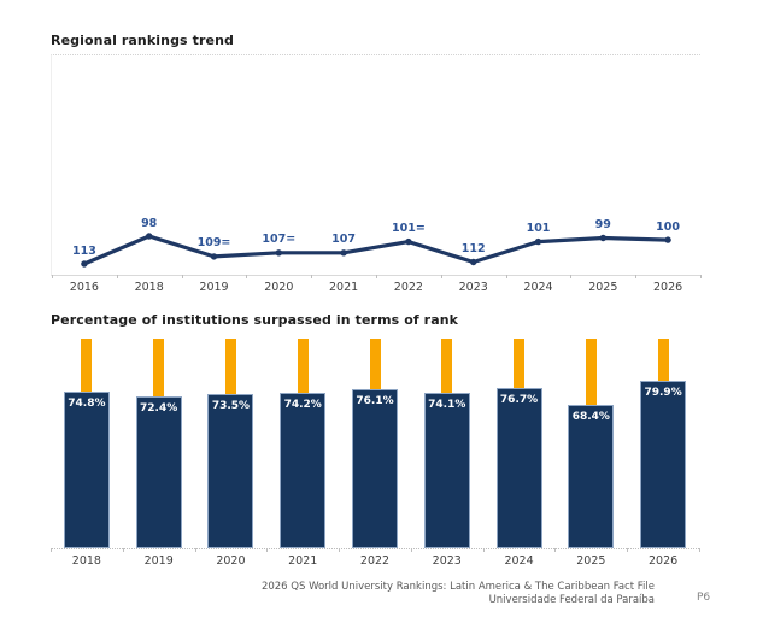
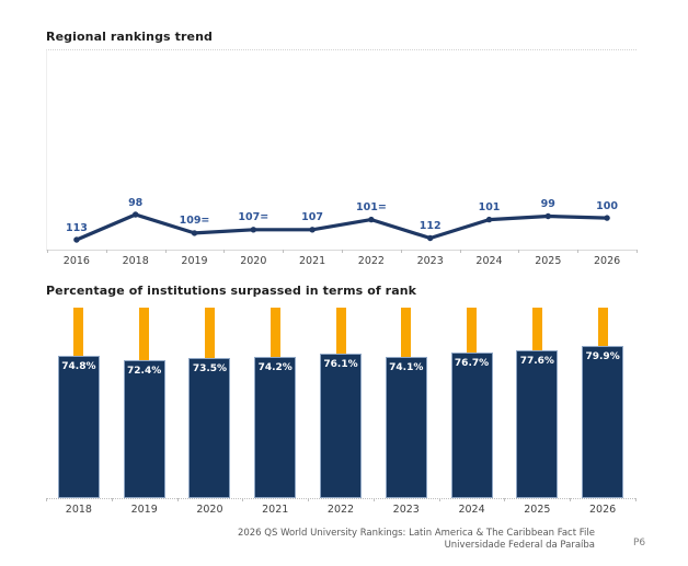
Percentage of institutions surpassed in terms of rank/2025: 68.4% -> 77.6%
